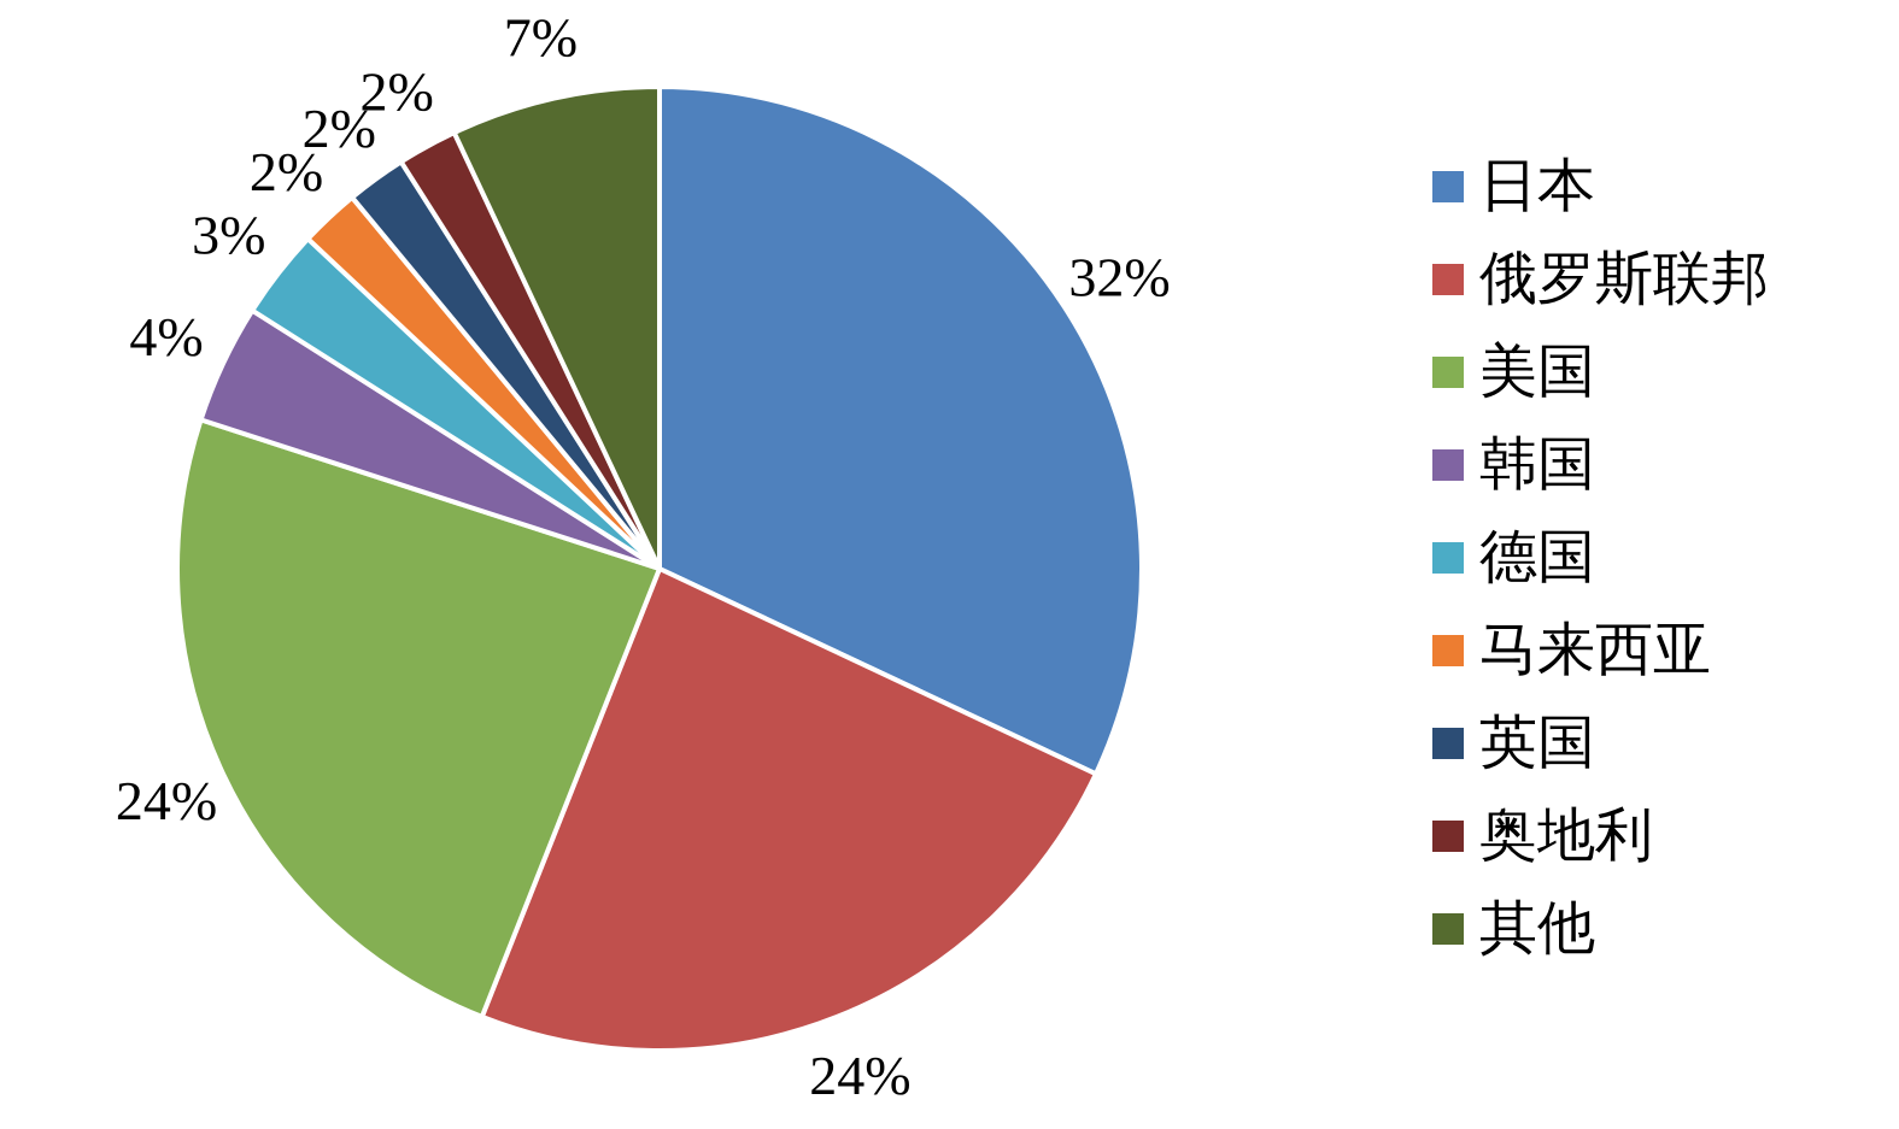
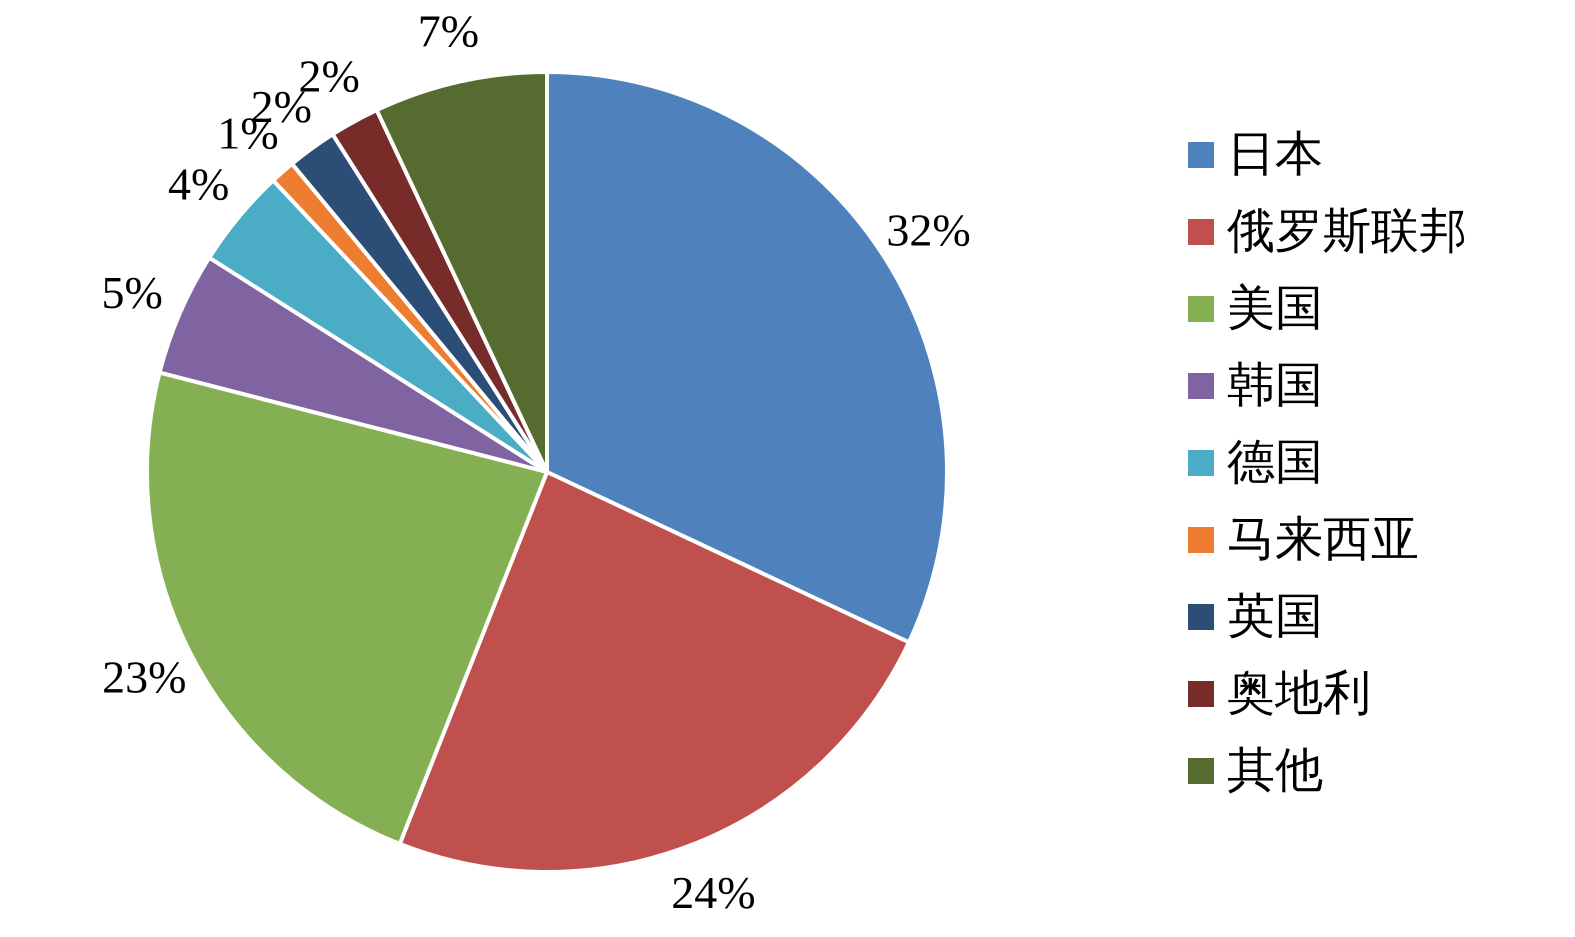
美国: 24% -> 23%
韩国: 4% -> 5%
德国: 3% -> 4%
马来西亚: 2% -> 1%
